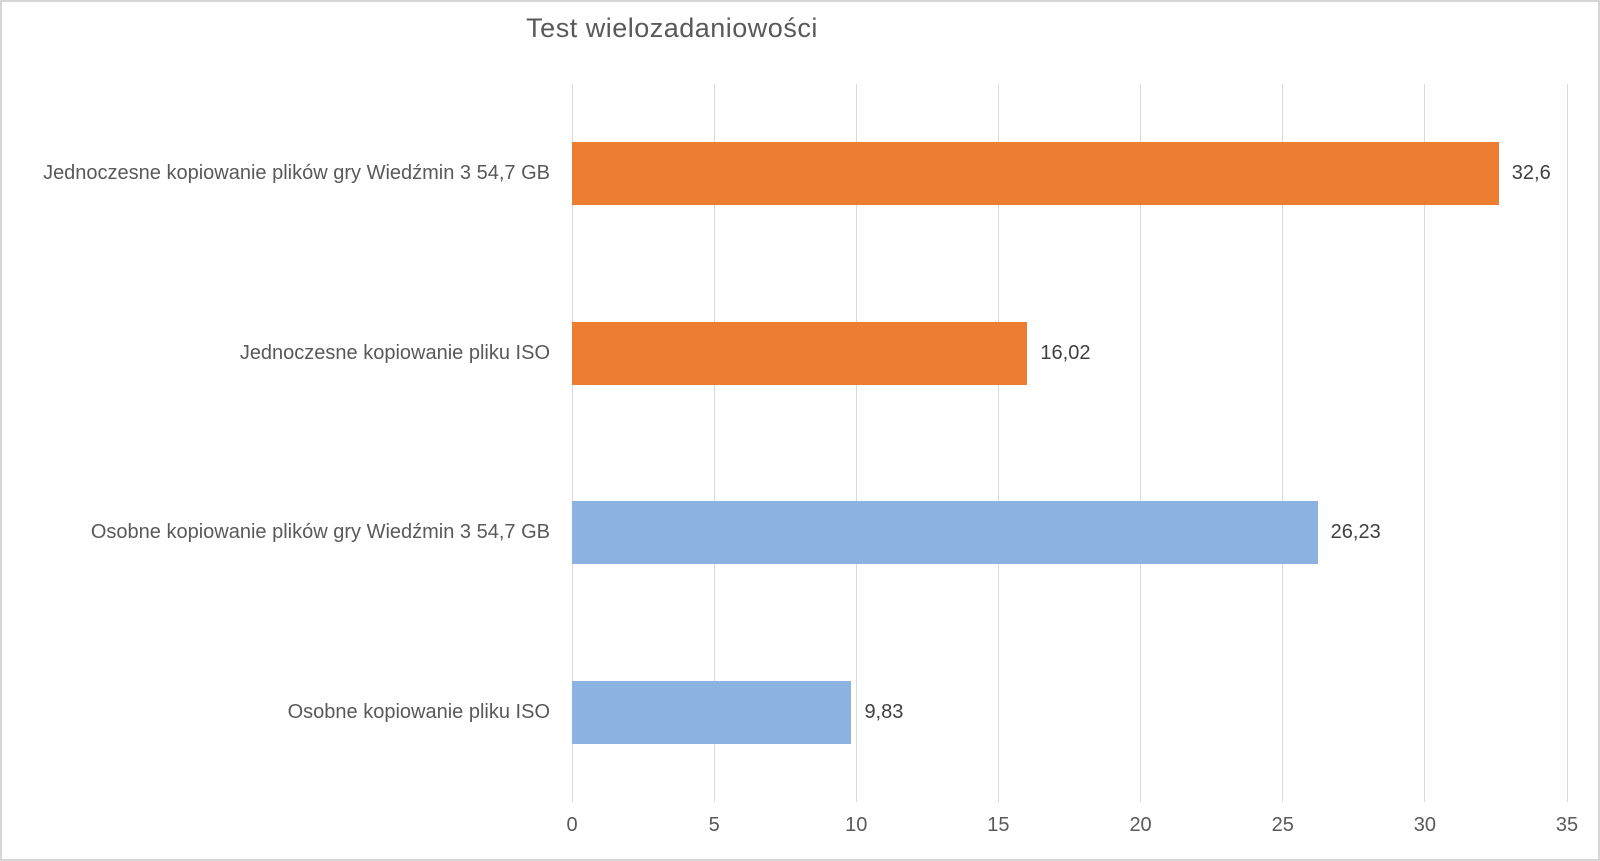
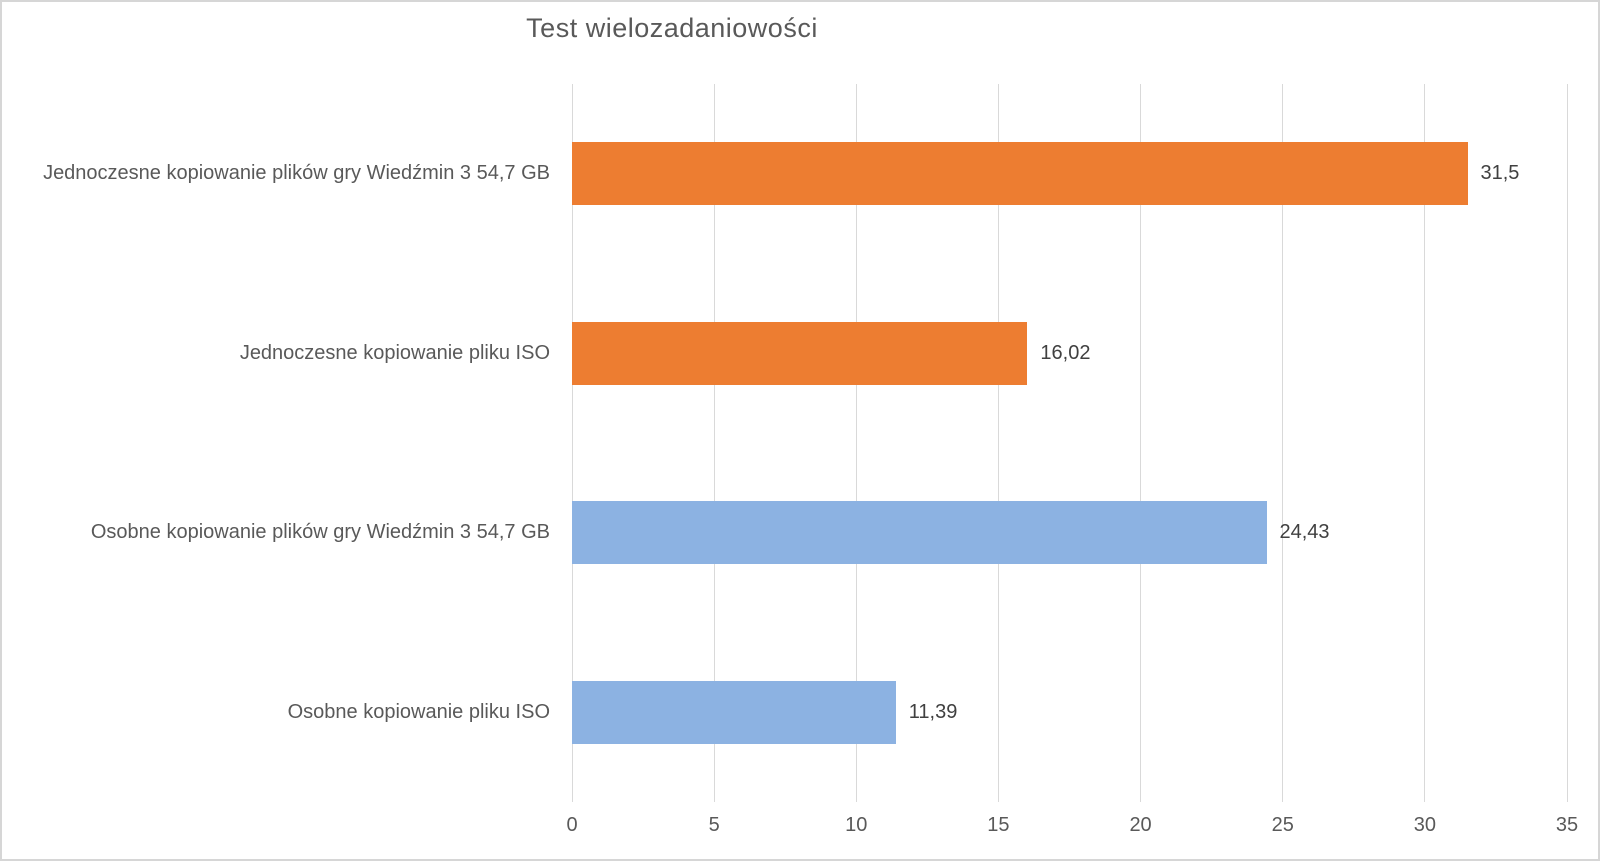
Jednoczesne kopiowanie plików gry Wiedźmin 3 54,7 GB: 32,6 -> 31,5
Osobne kopiowanie plików gry Wiedźmin 3 54,7 GB: 26,23 -> 24,43
Osobne kopiowanie pliku ISO: 9,83 -> 11,39
